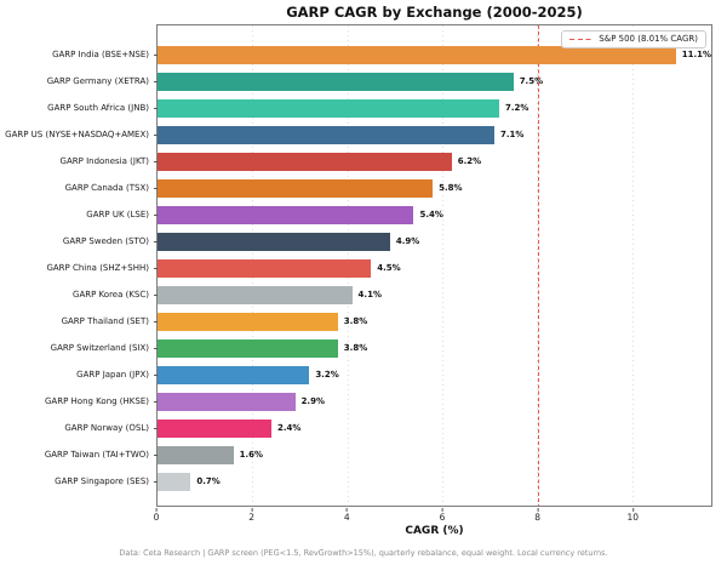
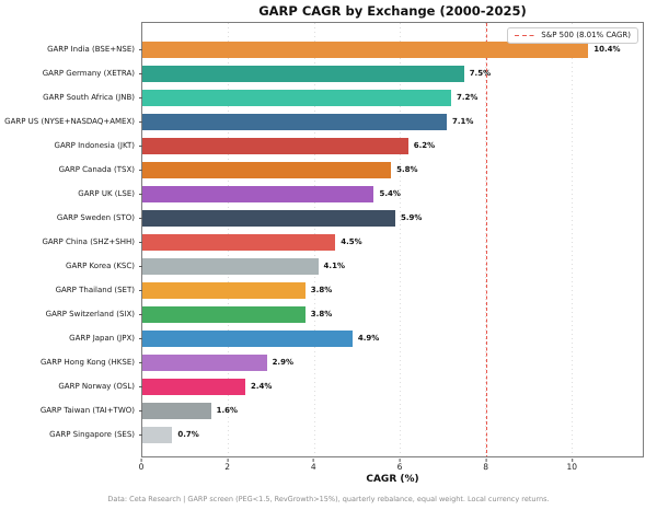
GARP India (BSE+NSE): 11.1% -> 10.4%
GARP Sweden (STO): 4.9% -> 5.9%
GARP Japan (JPX): 3.2% -> 4.9%
